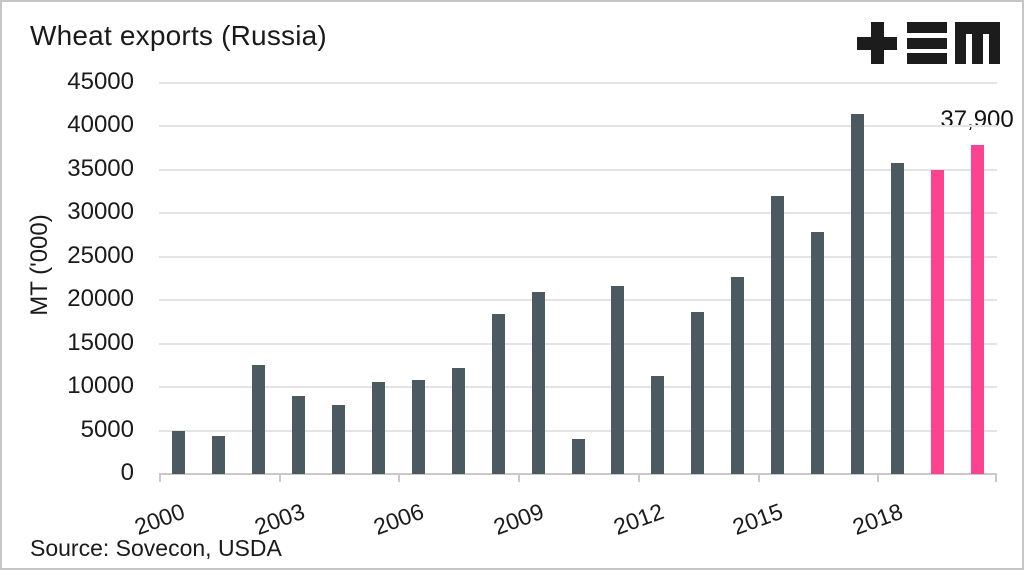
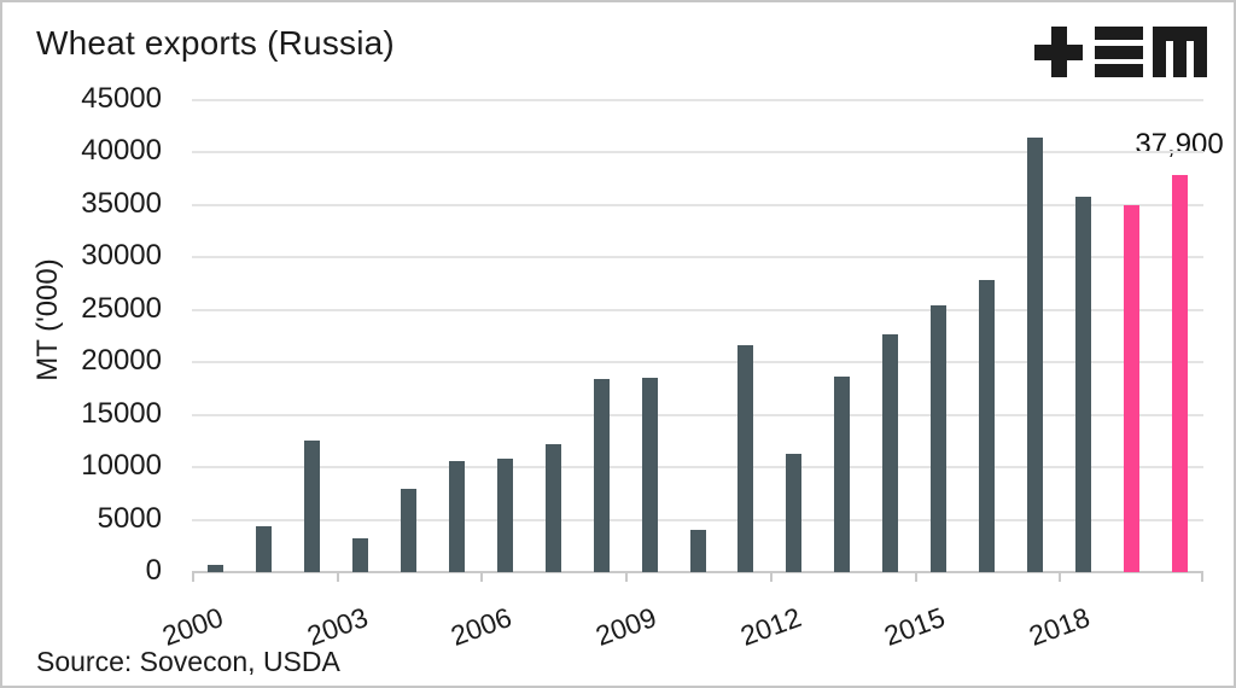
2000: 5000 -> 1000
2003: 9000 -> 3000
2009: 21000 -> 18000
2015: 32000 -> 25000
